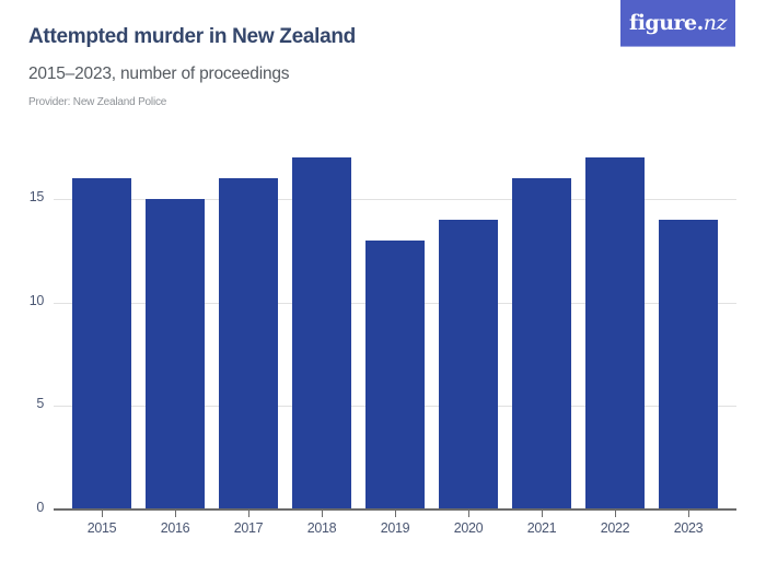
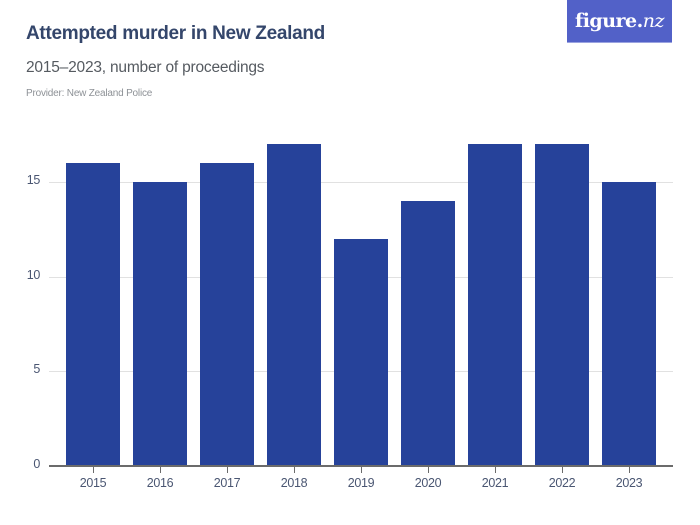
2019: 13 -> 12
2021: 16 -> 17
2023: 14 -> 15
